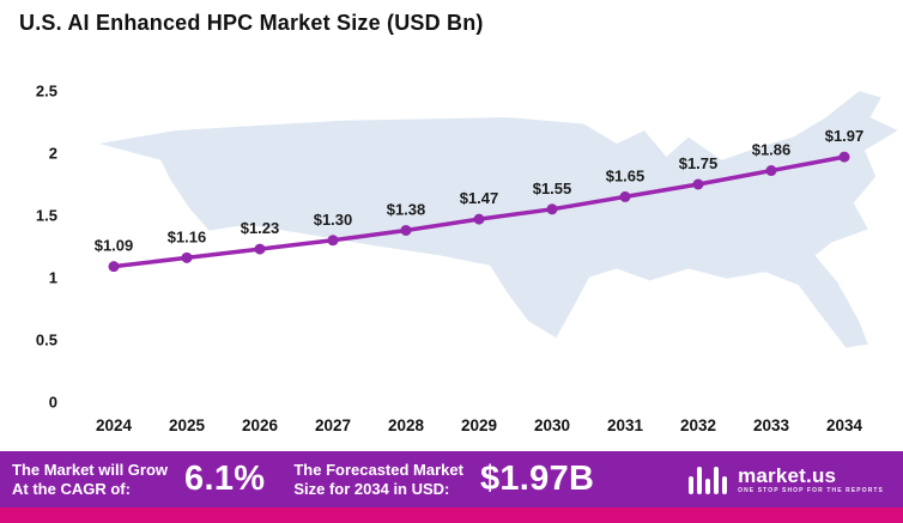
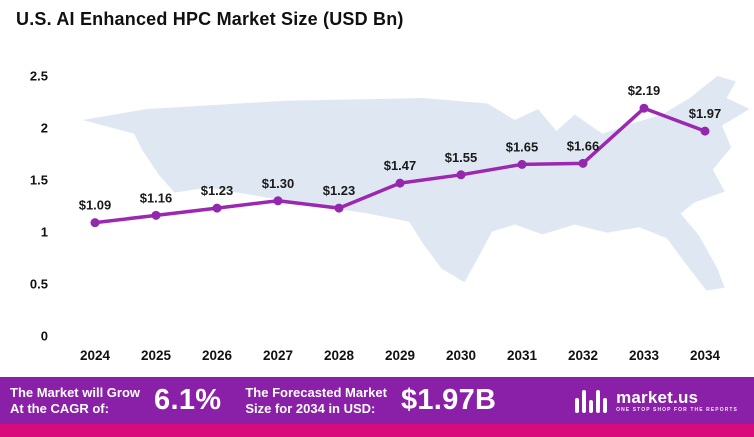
2028: $1.38 -> $1.23
2032: $1.75 -> $1.66
2033: $1.86 -> $2.19
